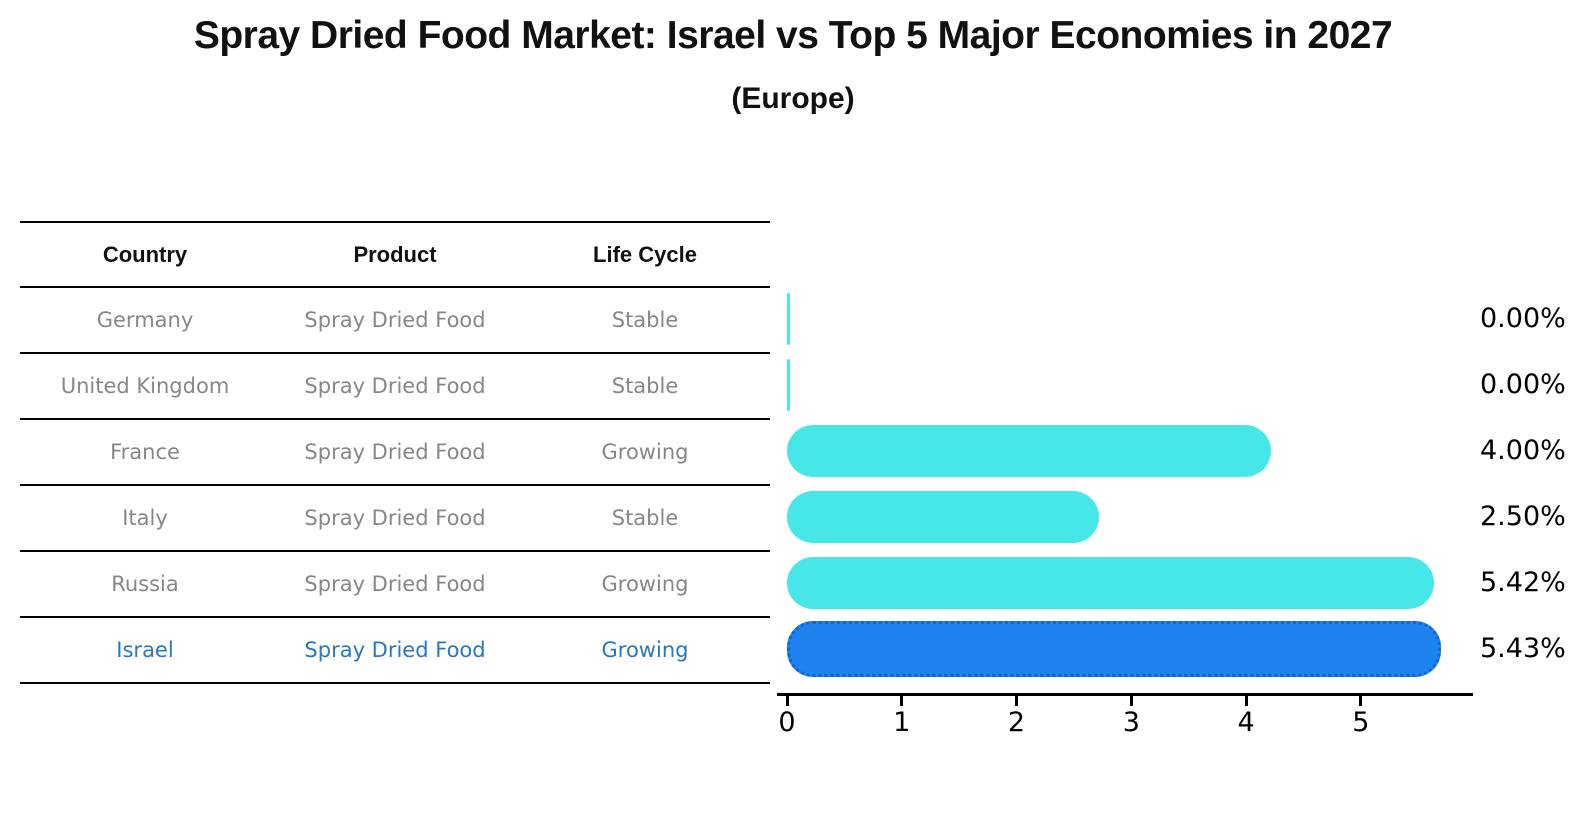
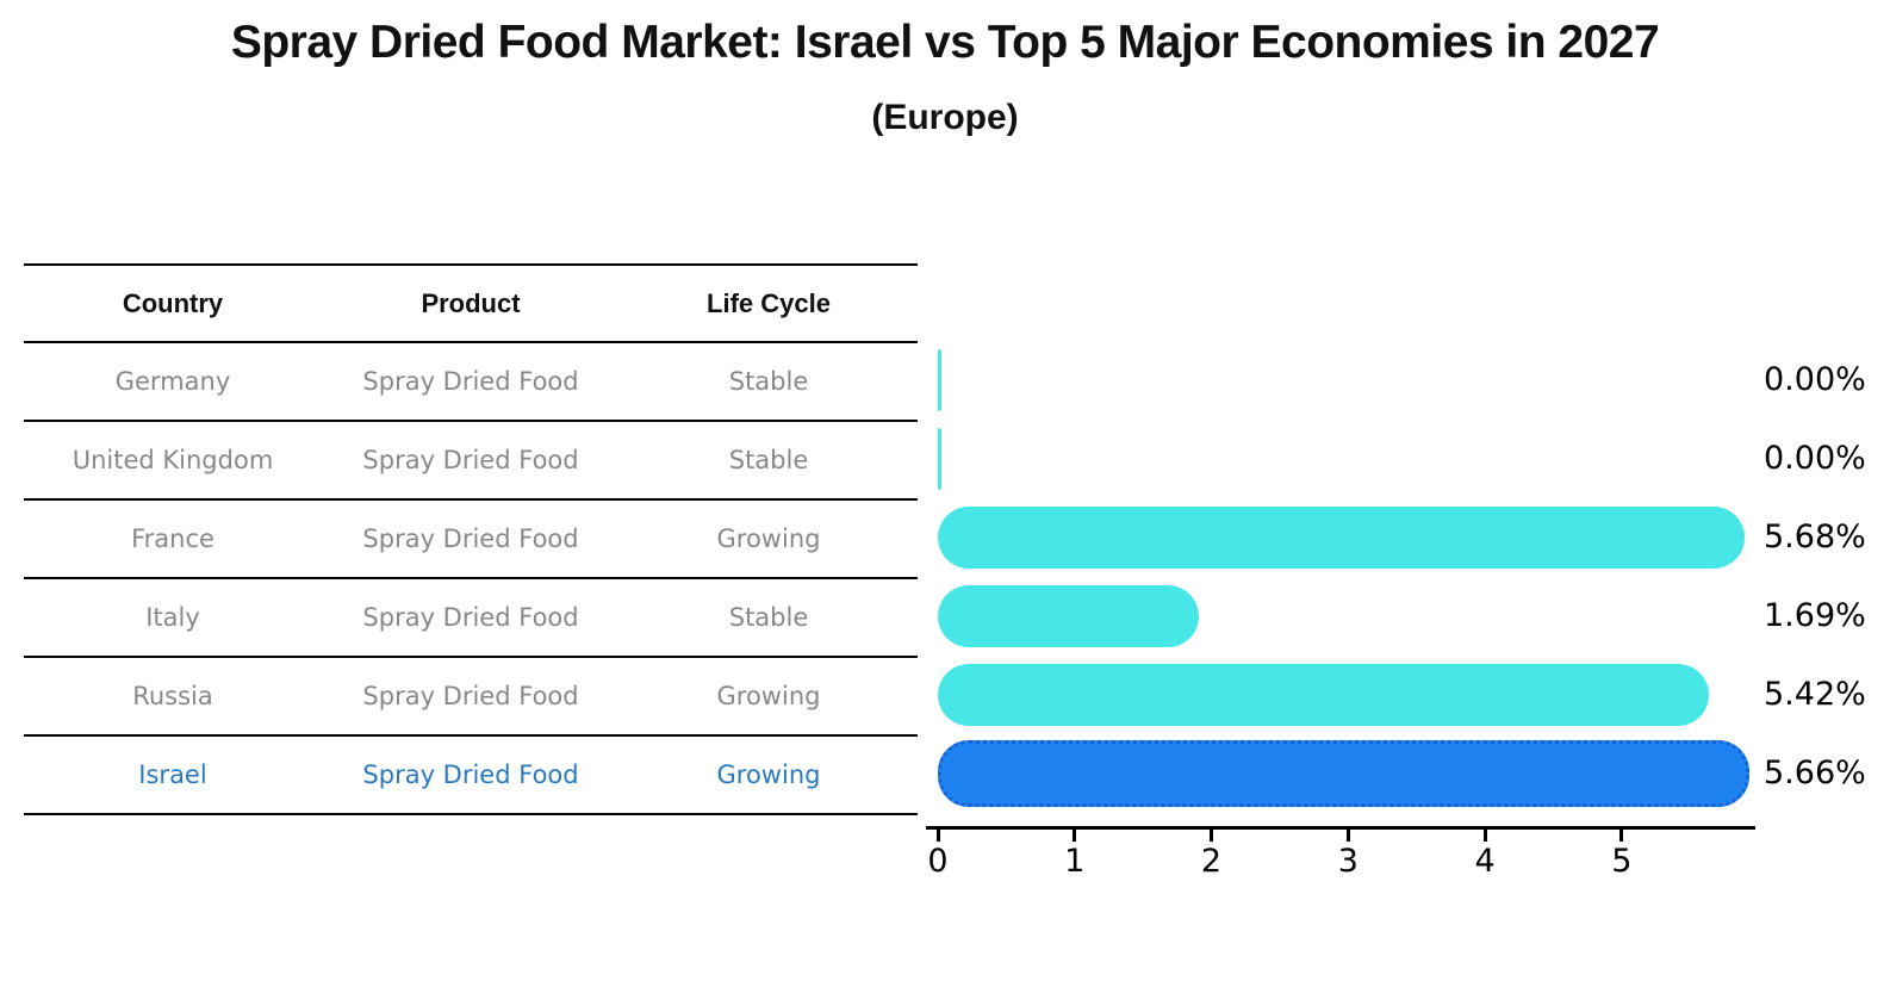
France: 4.00% -> 5.68%
Italy: 2.50% -> 1.69%
Israel: 5.43% -> 5.66%
